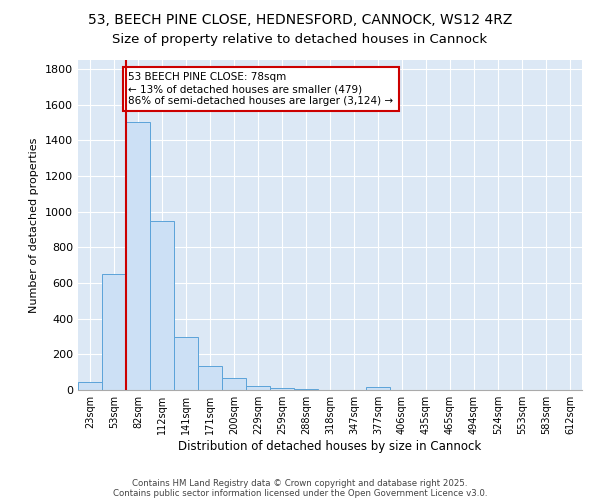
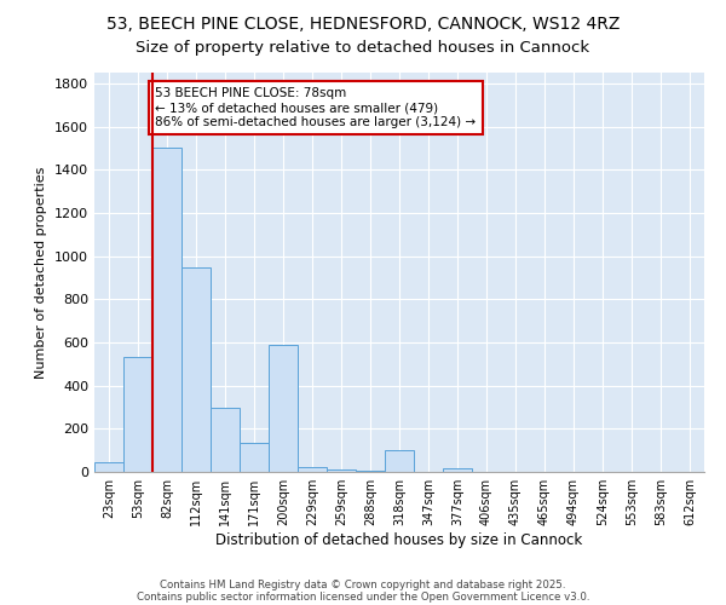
53sqm: 650 -> 530
200sqm: 60 -> 590
318sqm: 0 -> 100
